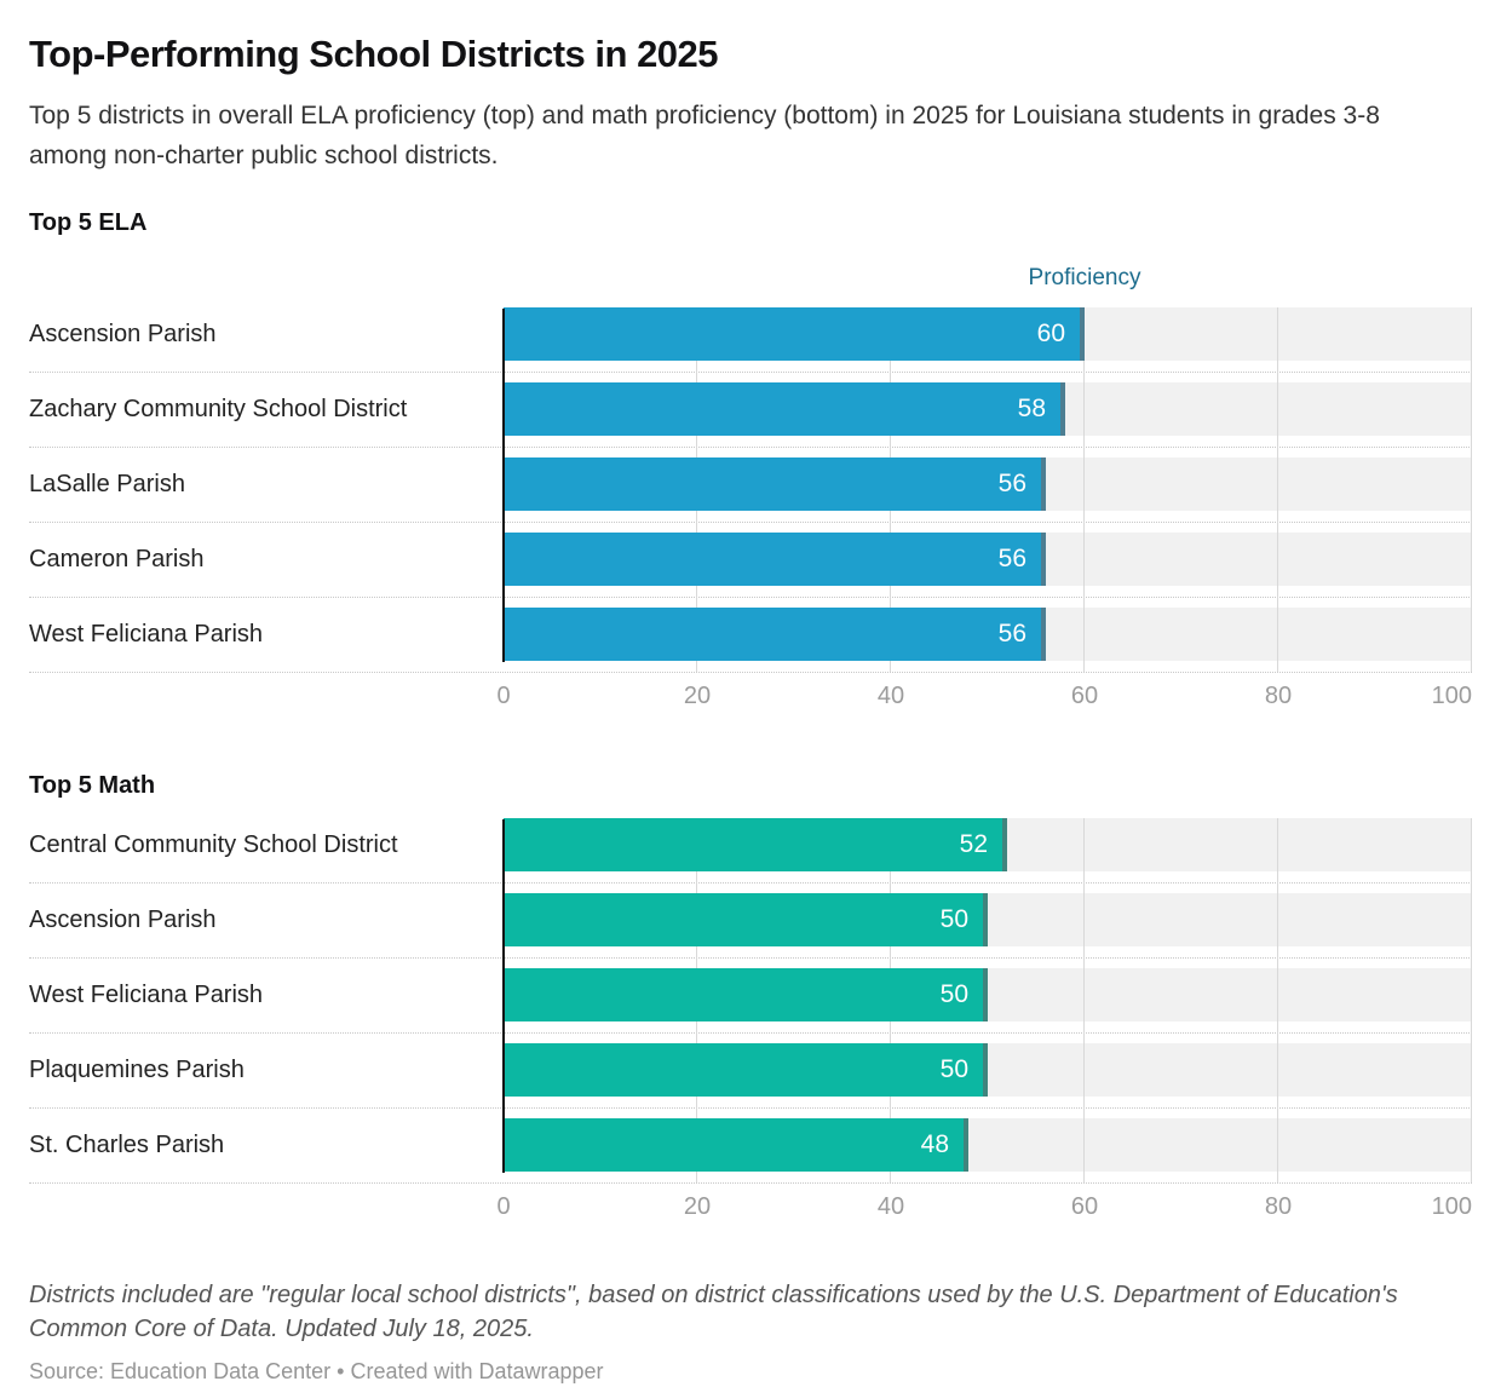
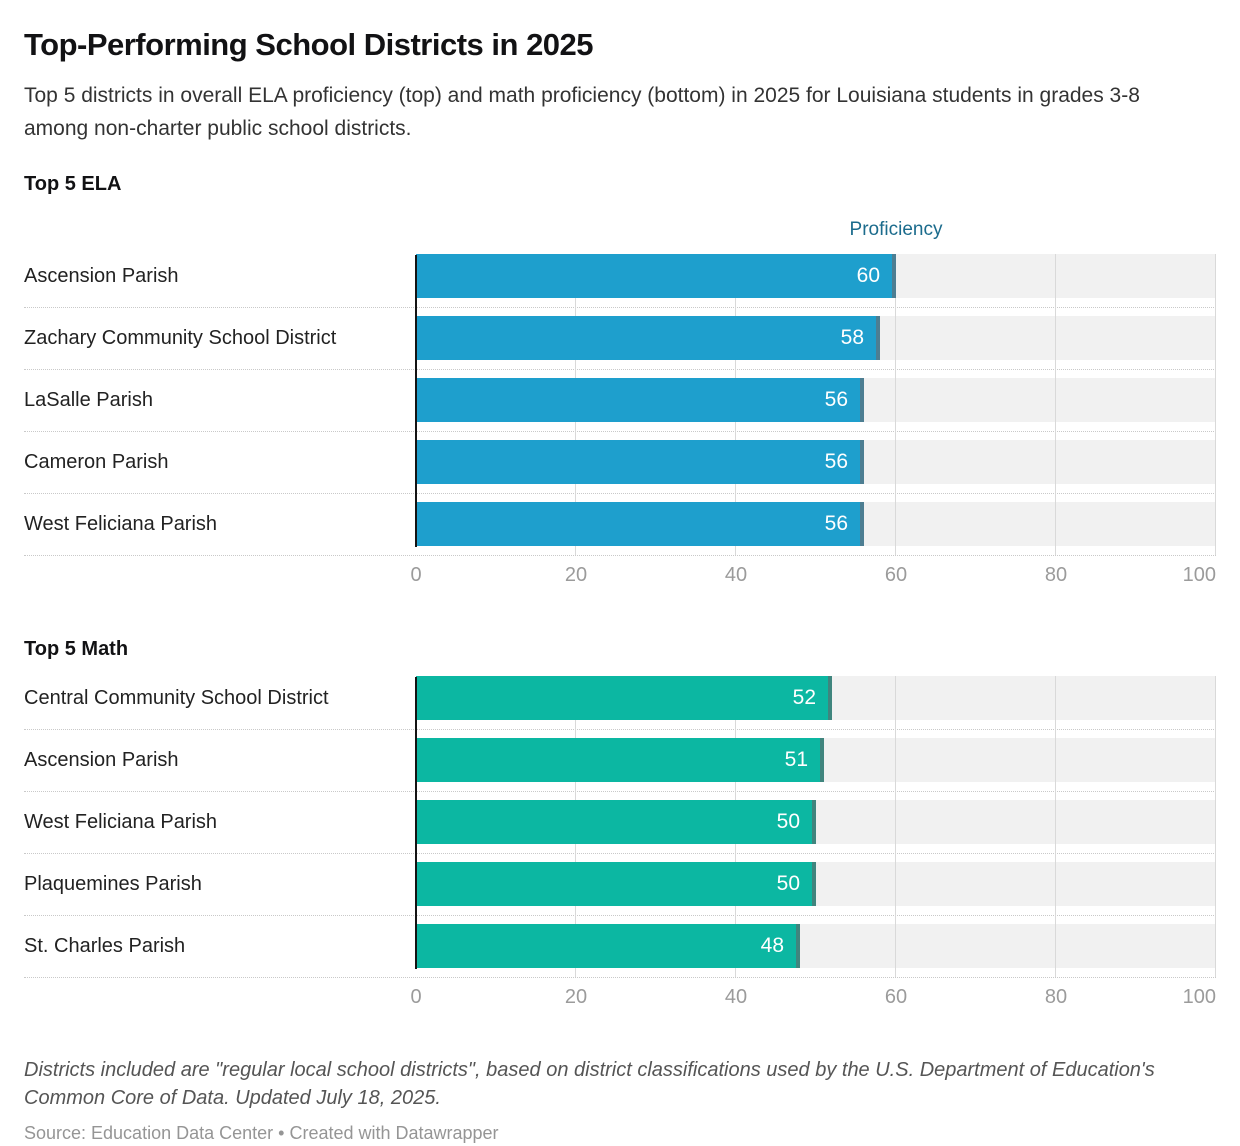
Top 5 Math/Ascension Parish: 50 -> 51
